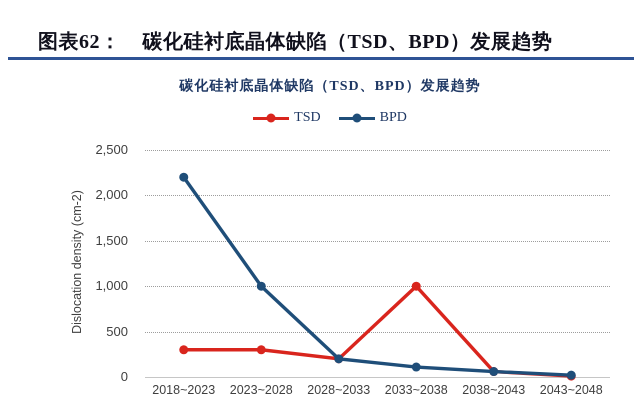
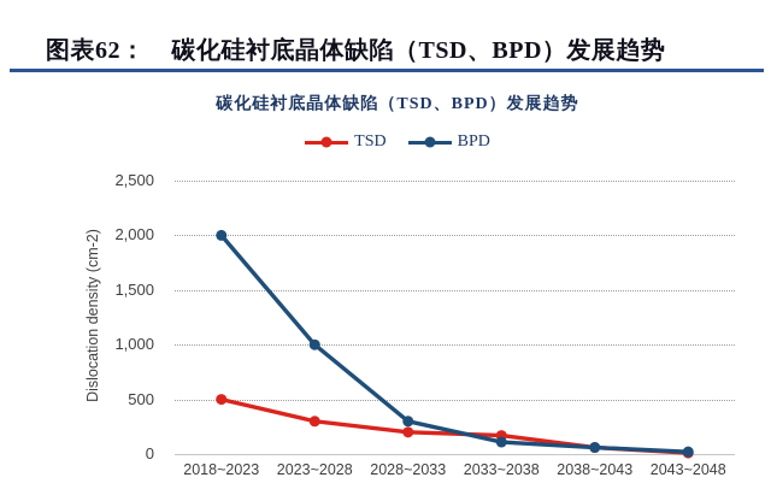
TSD/2018~2023: 300 -> 500
BPD/2018~2023: 2200 -> 2000
BPD/2028~2033: 200 -> 300
TSD/2033~2038: 1000 -> 200
